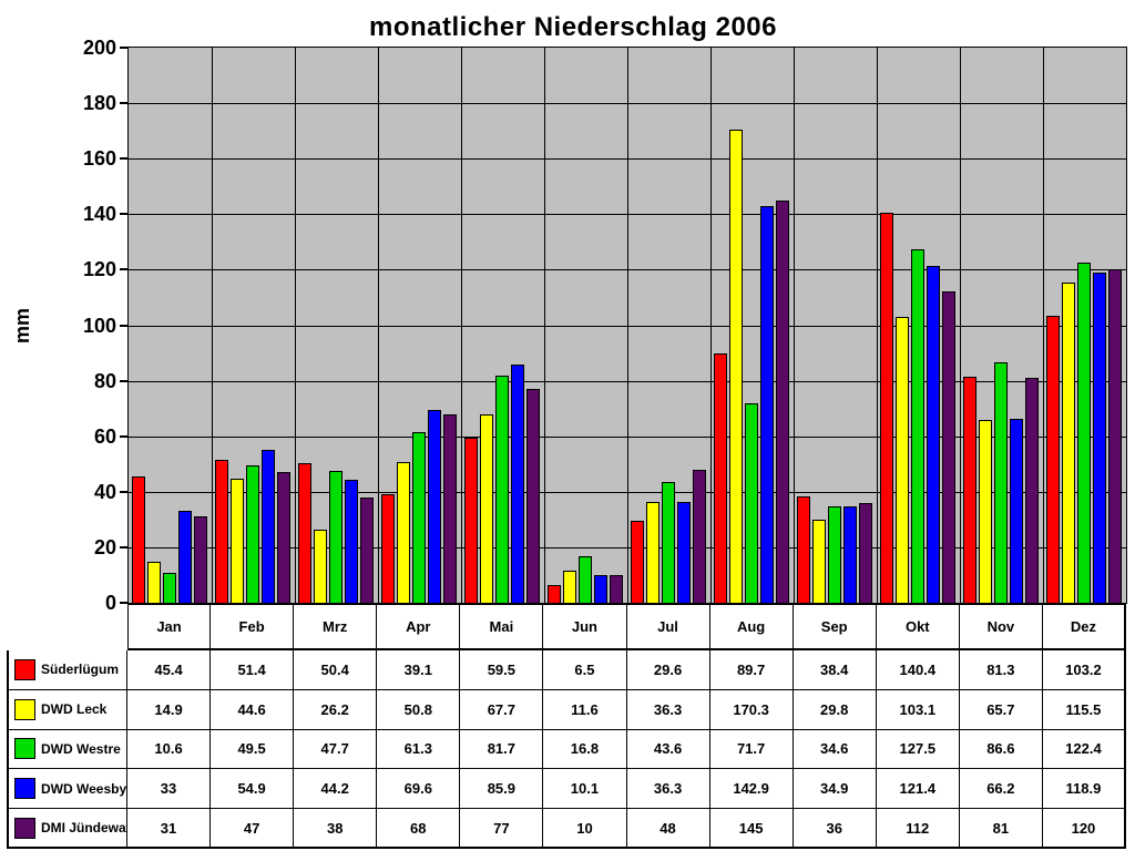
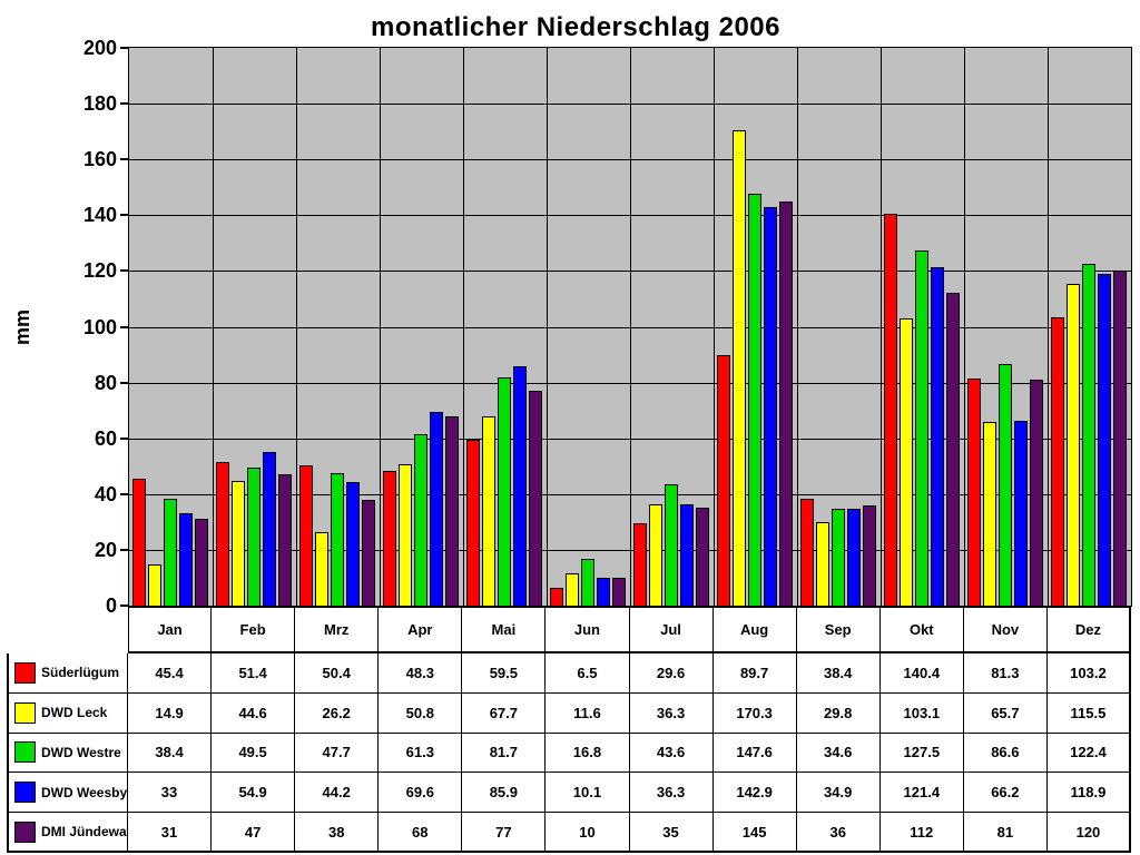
DWD Westre/Jan: 10.6 -> 38.4
Süderlügum/Apr: 39.1 -> 48.3
DMI Jündewatt/Jul: 48 -> 35
DWD Westre/Aug: 71.7 -> 147.6
